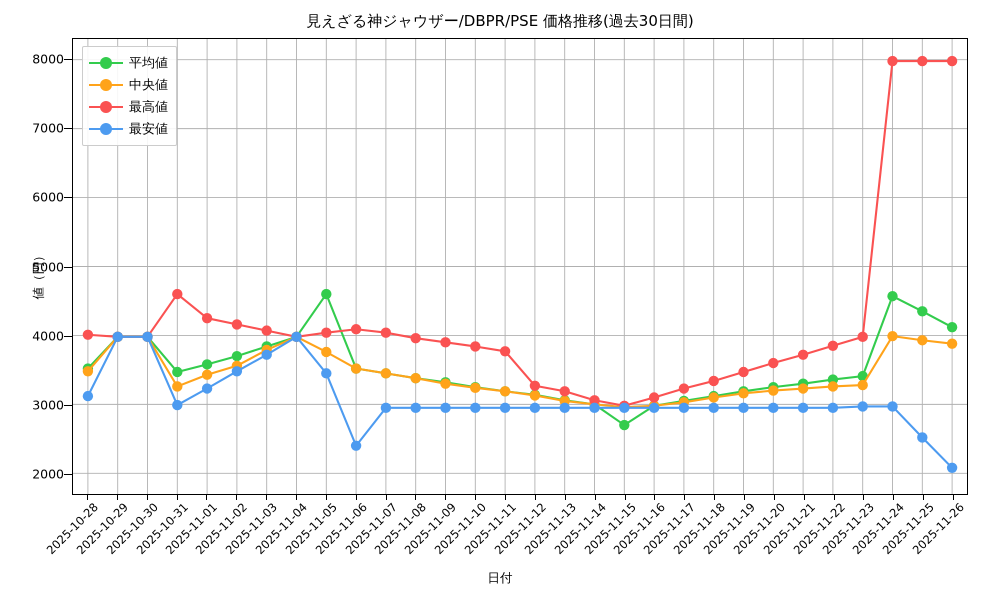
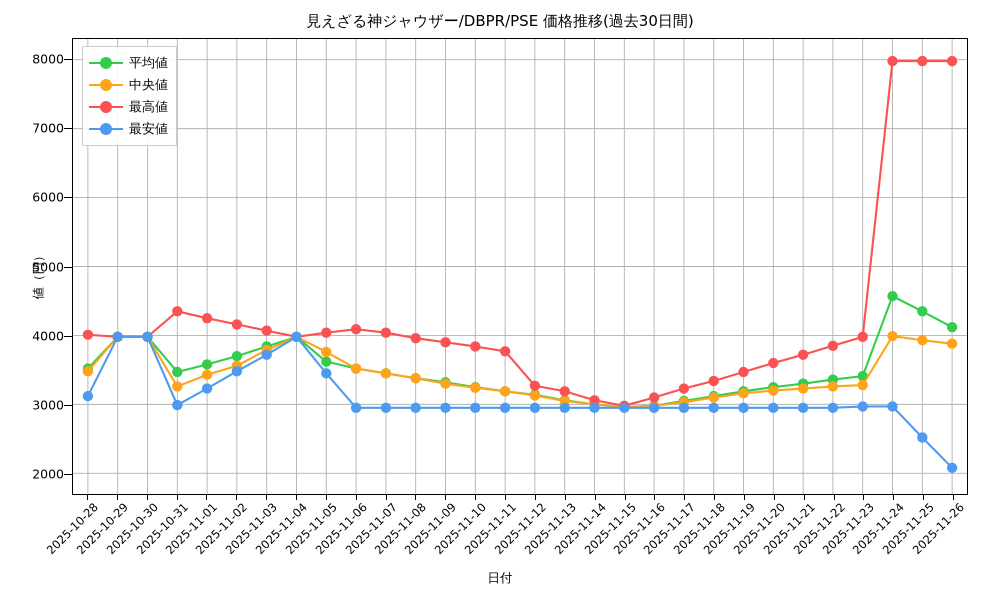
最高値/2025-10-31: 4600 -> 4400
平均値/2025-11-05: 4600 -> 3600
最安値/2025-11-06: 2400 -> 3000
平均値/2025-11-15: 2700 -> 3000
